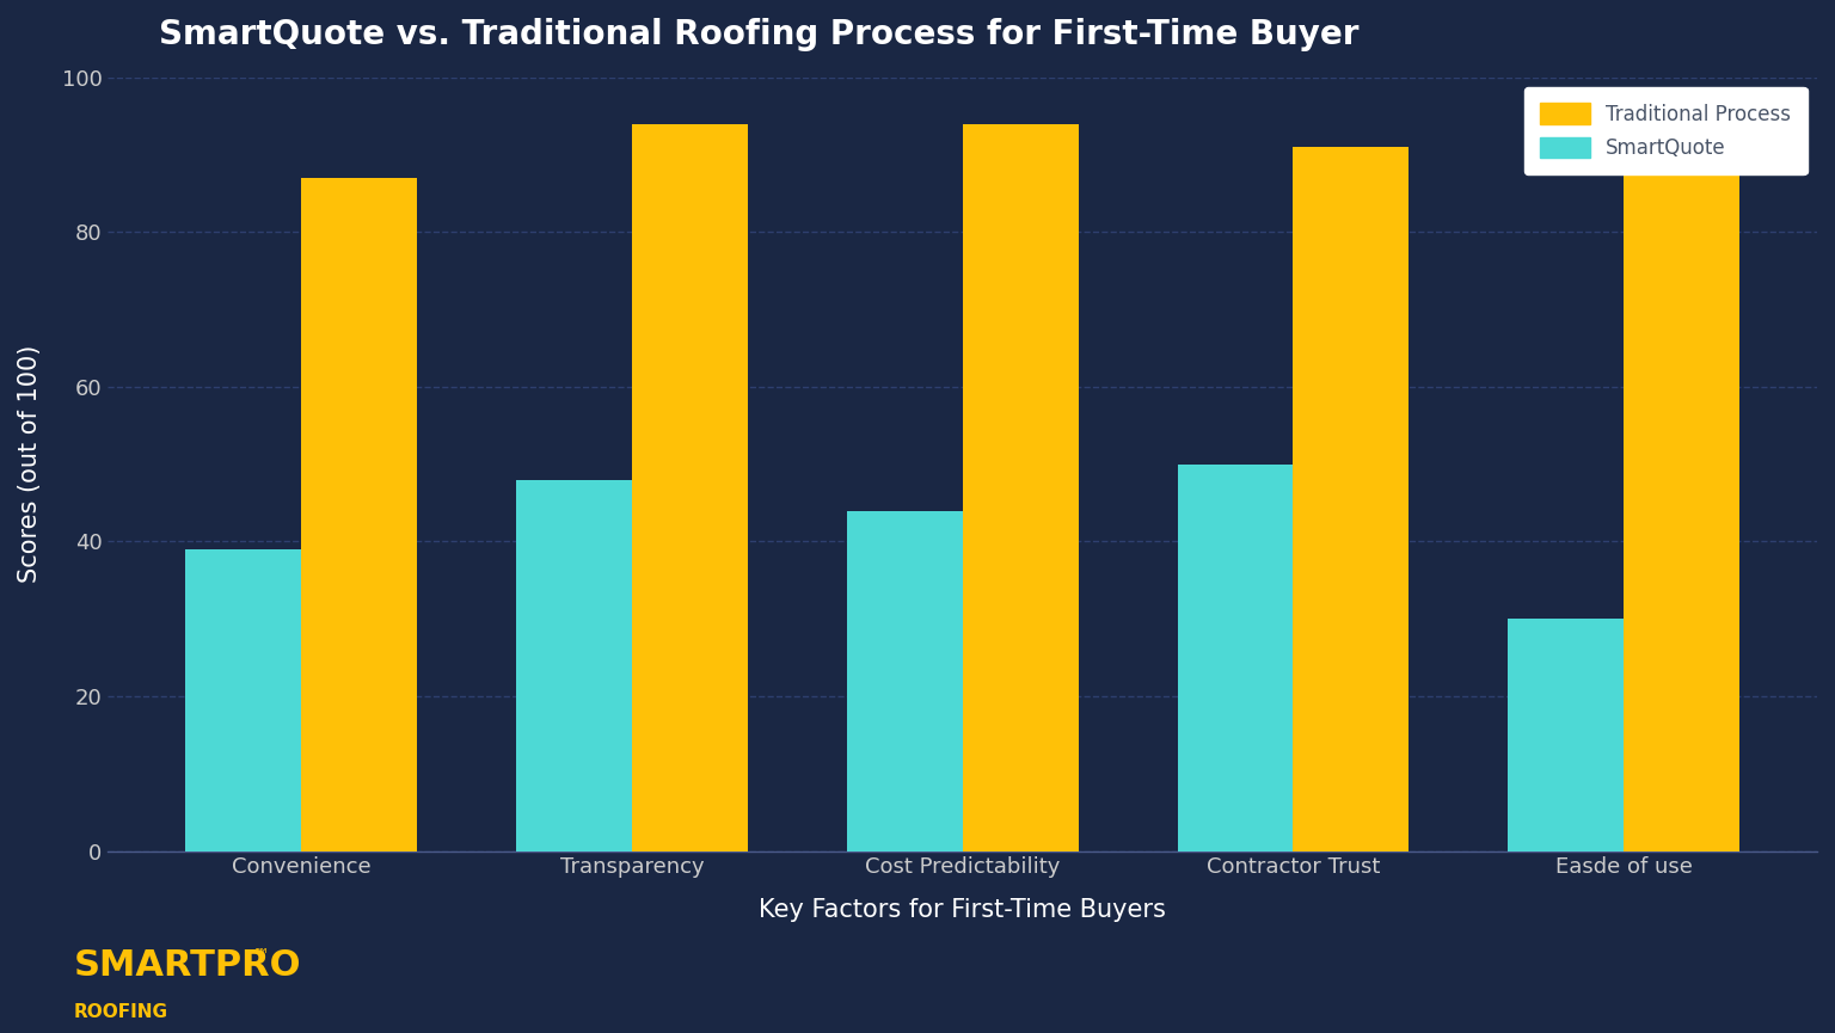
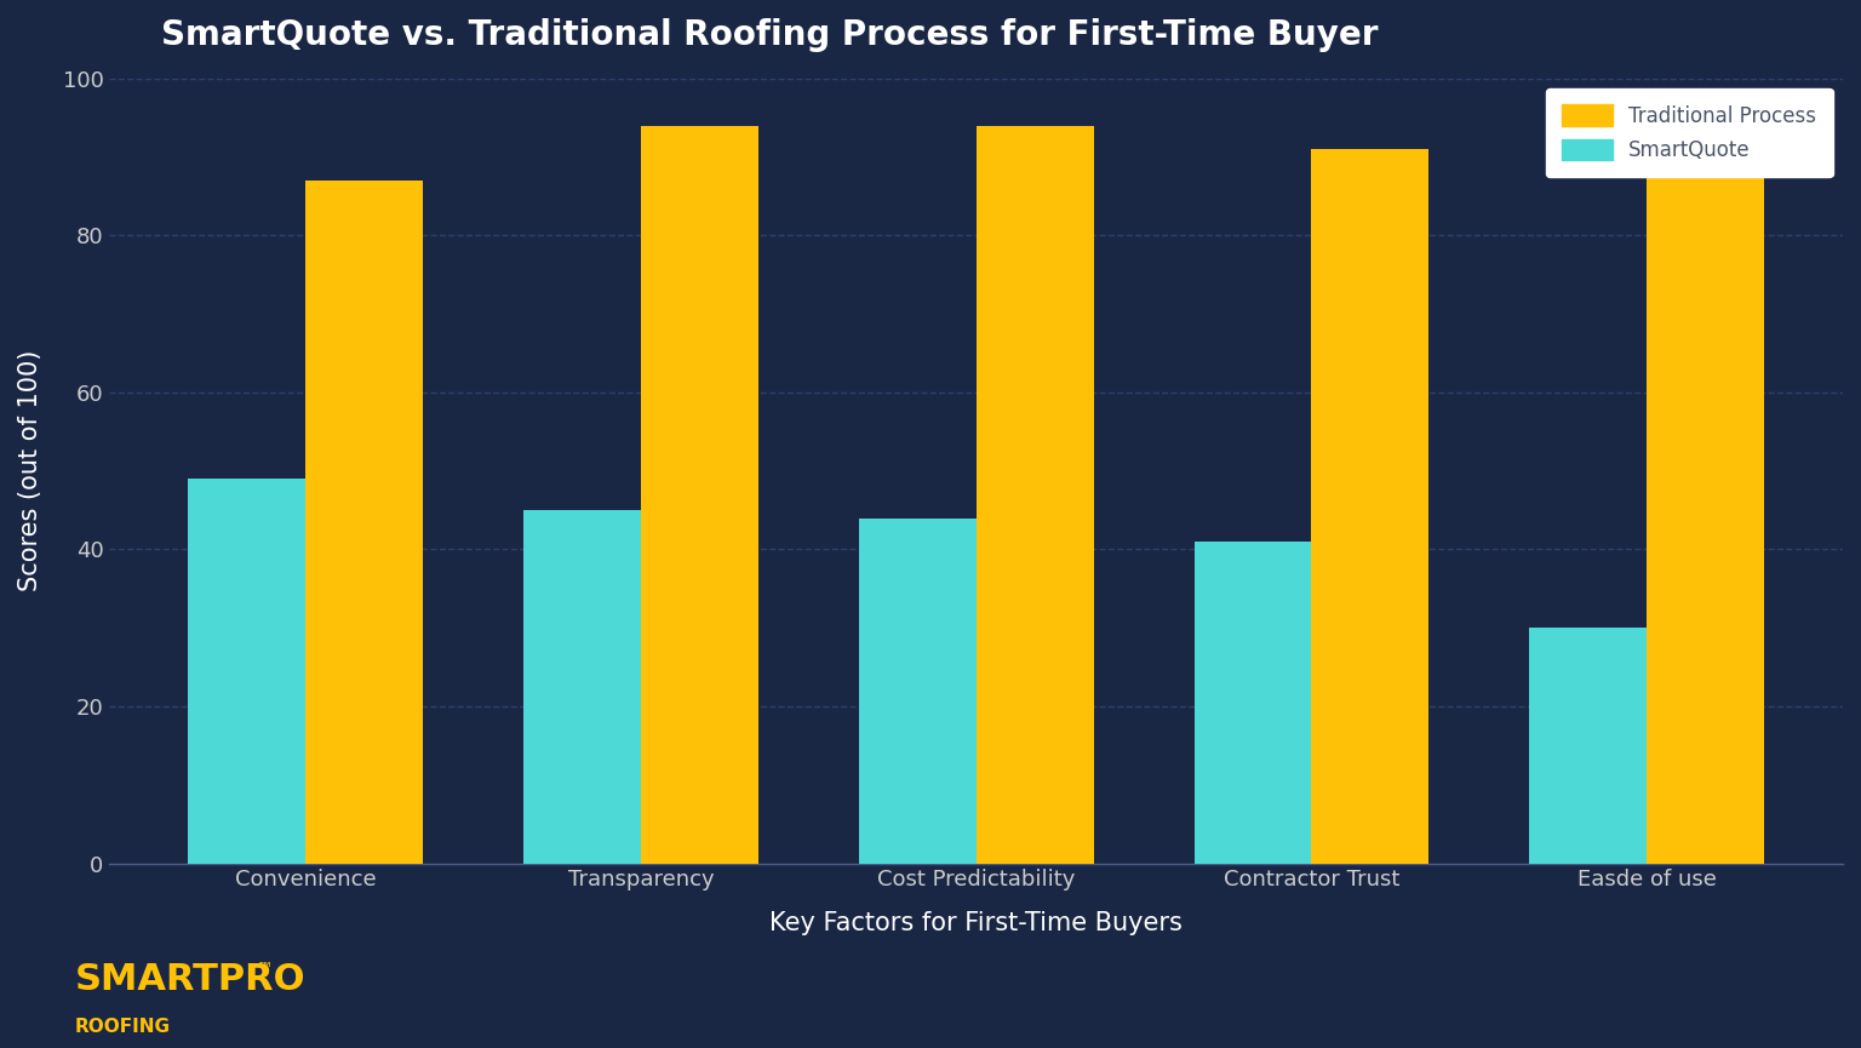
SmartQuote/Convenience: 39 -> 49
SmartQuote/Transparency: 48 -> 45
SmartQuote/Contractor Trust: 50 -> 41
